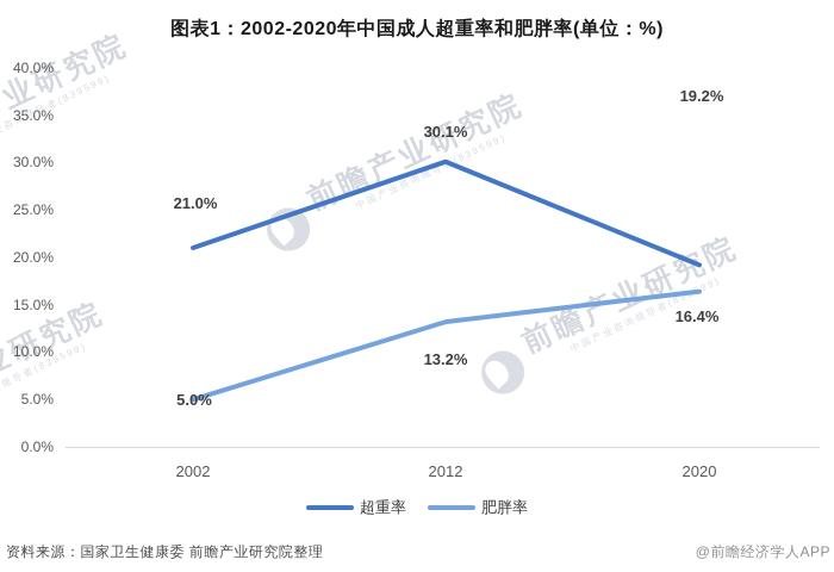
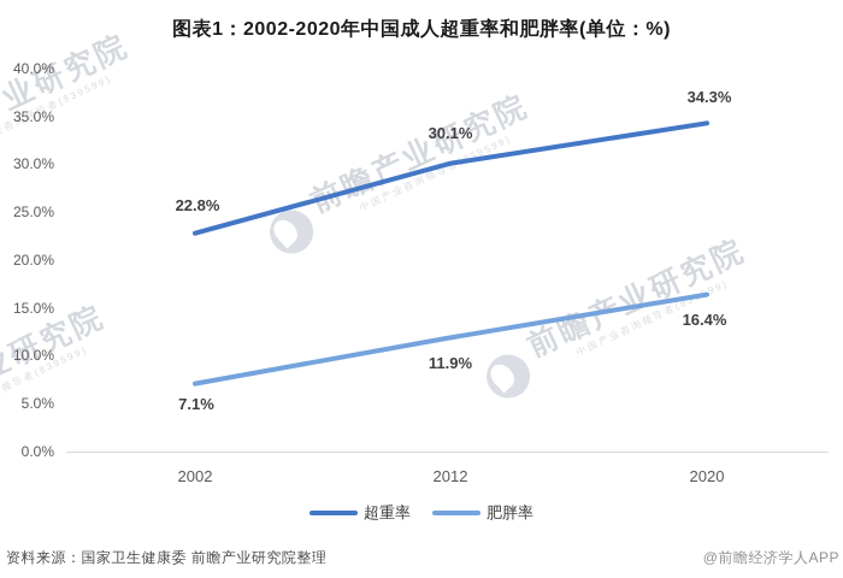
超重率/2002: 21.0% -> 22.8%
肥胖率/2002: 5.0% -> 7.1%
肥胖率/2012: 13.2% -> 11.9%
超重率/2020: 19.2% -> 34.3%
